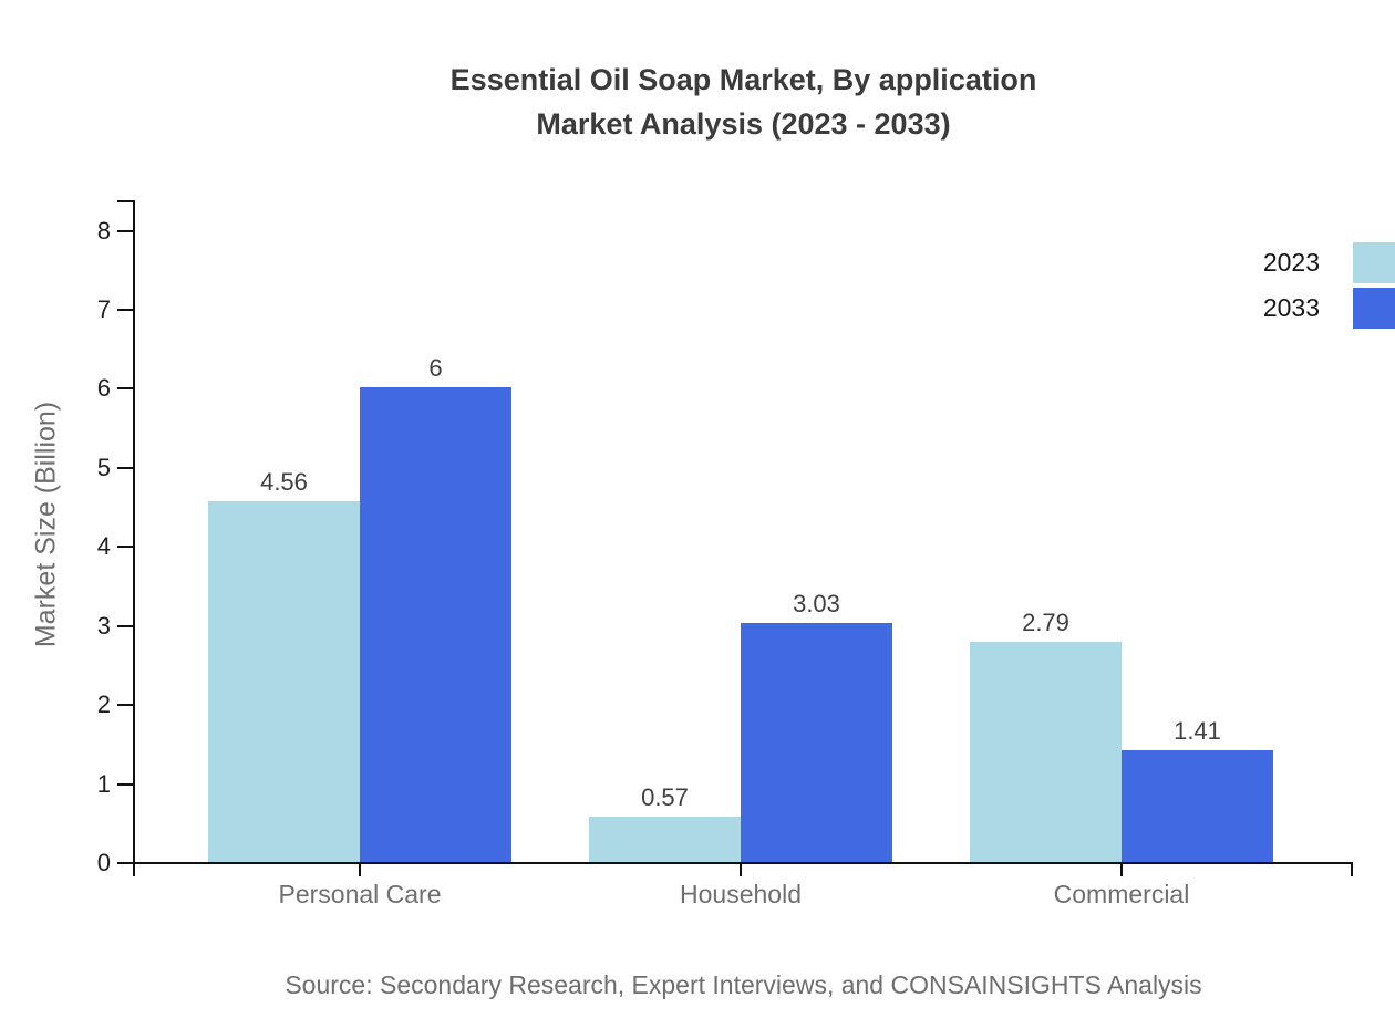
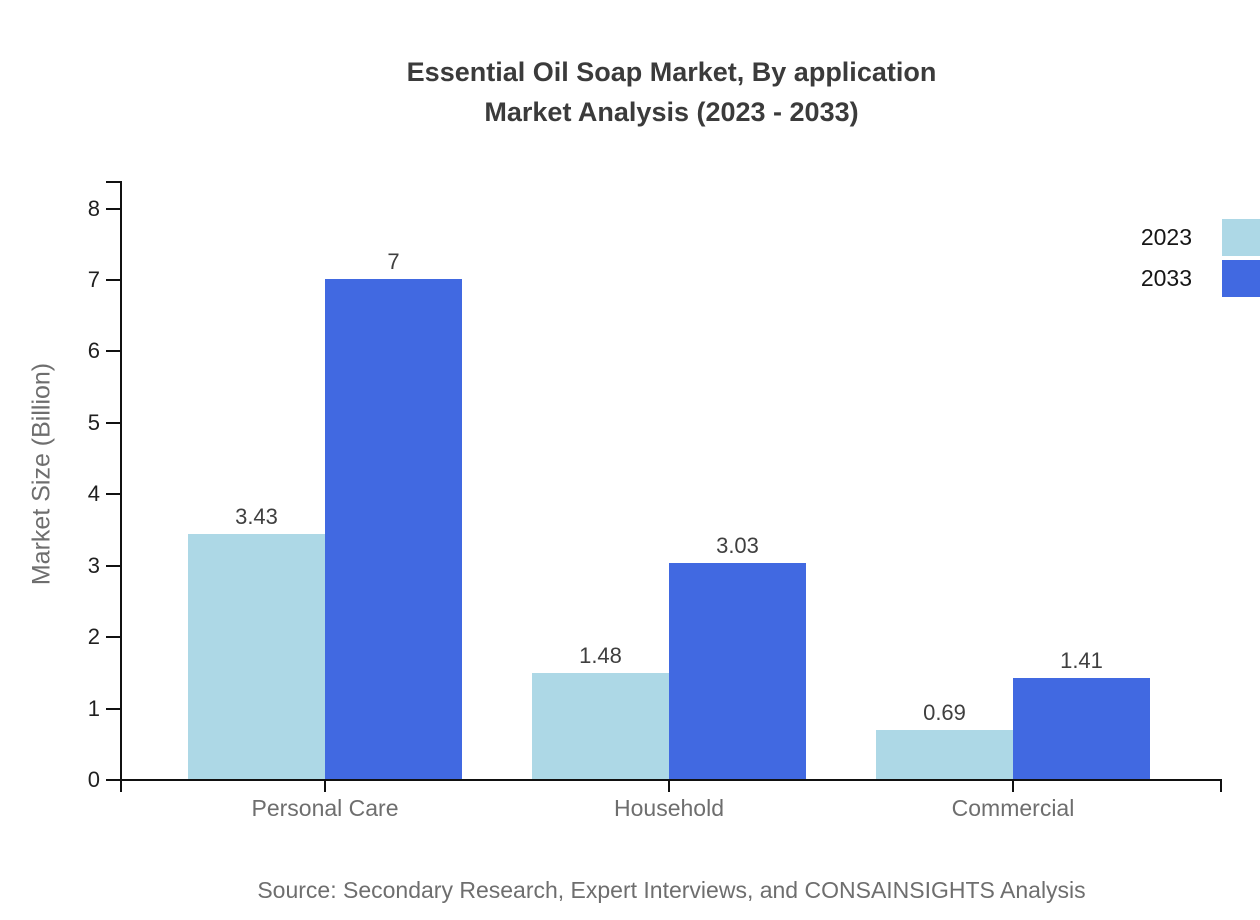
2023/Personal Care: 4.56 -> 3.43
2033/Personal Care: 6 -> 7
2023/Household: 0.57 -> 1.48
2023/Commercial: 2.79 -> 0.69
